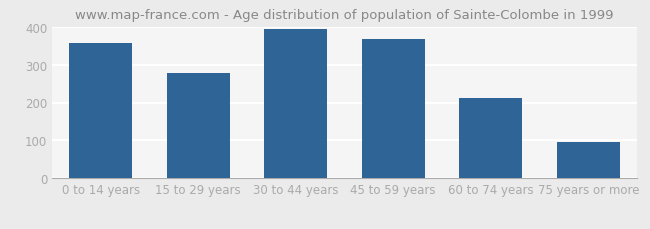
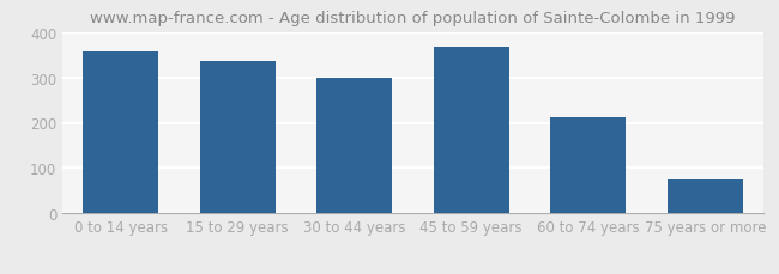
15 to 29 years: 277 -> 335
30 to 44 years: 393 -> 300
75 years or more: 95 -> 75
